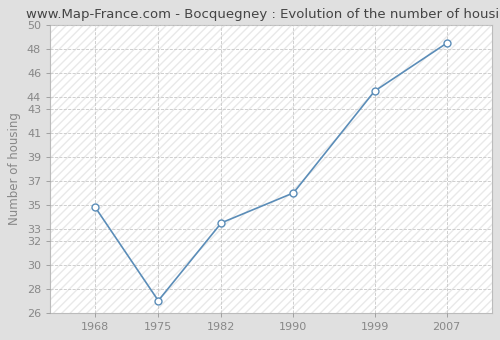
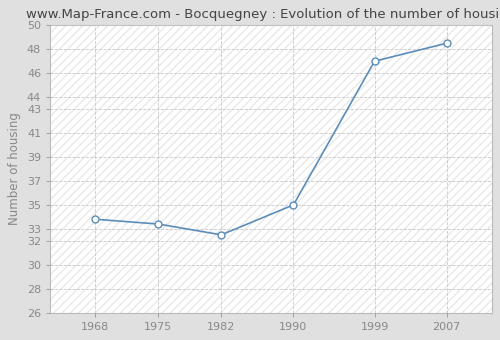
1968: 34.8 -> 33.8
1975: 27.0 -> 33.4
1982: 33.5 -> 32.5
1990: 36.0 -> 35.0
1999: 44.5 -> 47.0
